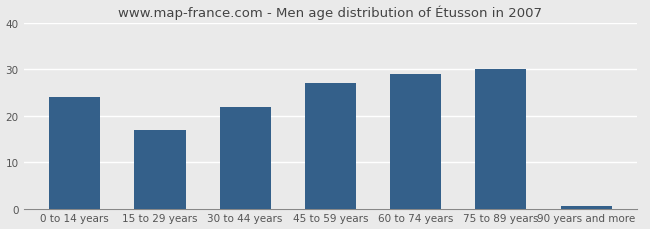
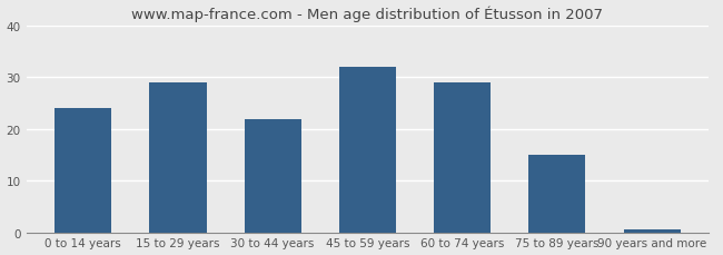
15 to 29 years: 17.0 -> 29.0
45 to 59 years: 27.0 -> 32.0
75 to 89 years: 30.0 -> 15.0
